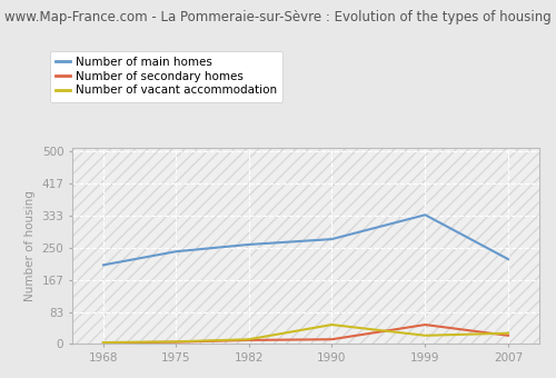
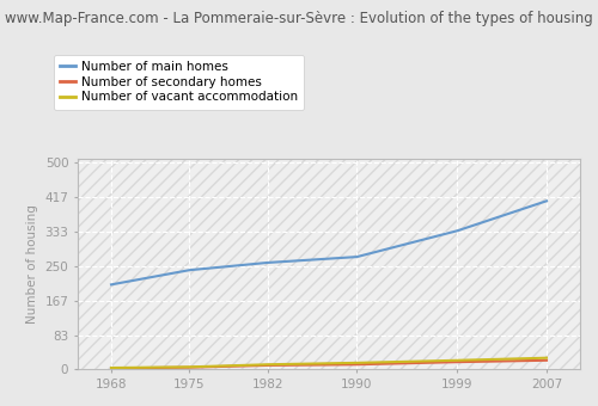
Number of vacant accommodation/1990: 50 -> 16
Number of secondary homes/1999: 50 -> 18
Number of main homes/2007: 220 -> 407
